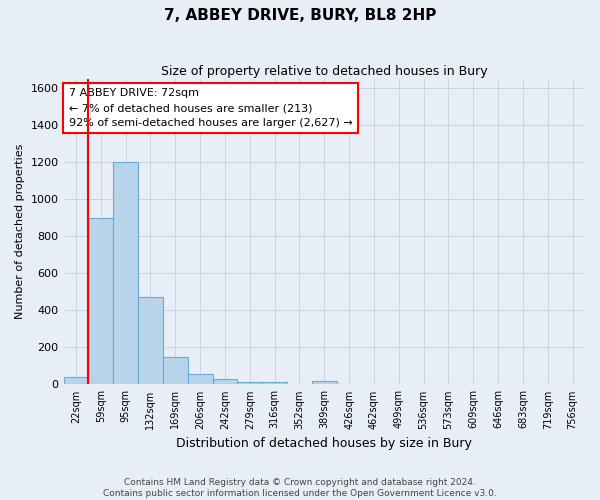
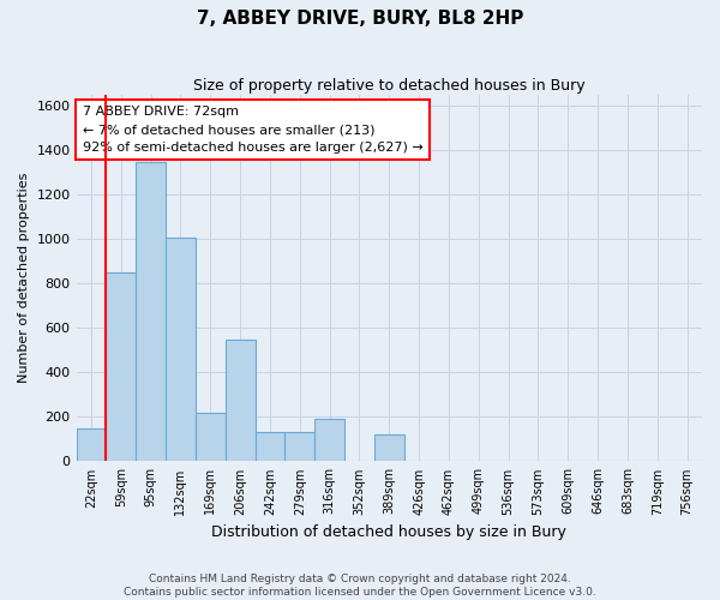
22sqm: 40 -> 150
59sqm: 900 -> 850
95sqm: 1200 -> 1350
132sqm: 470 -> 1010
169sqm: 150 -> 220
206sqm: 60 -> 550
242sqm: 30 -> 130
279sqm: 20 -> 130
316sqm: 20 -> 190
389sqm: 20 -> 120
